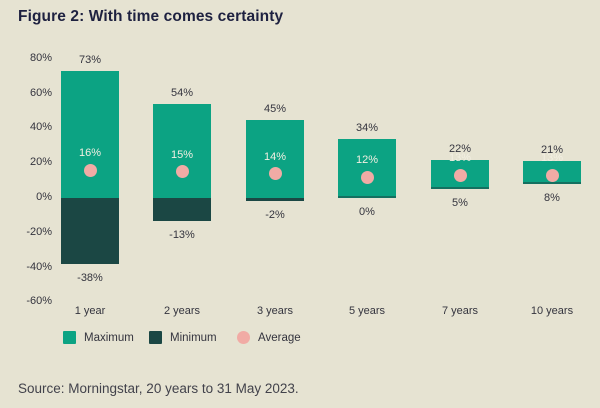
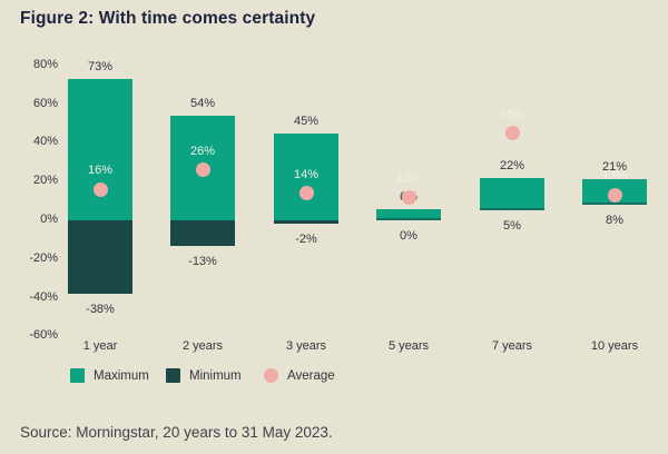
Average/2 years: 15% -> 26%
Maximum/5 years: 34% -> 6%
Average/7 years: 13% -> 45%
